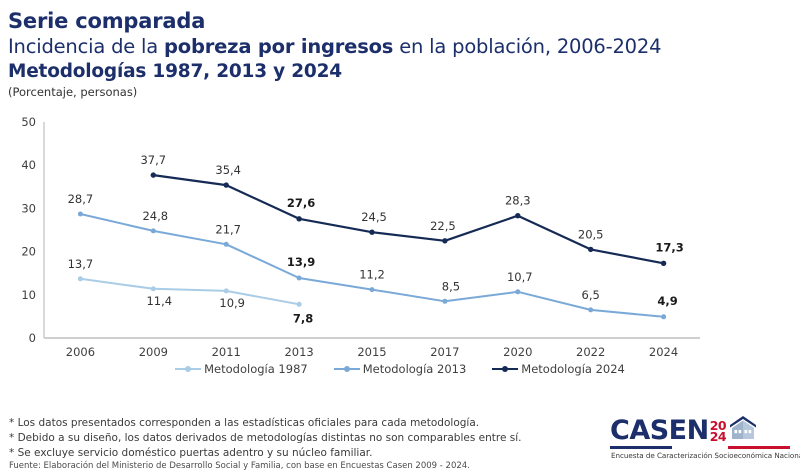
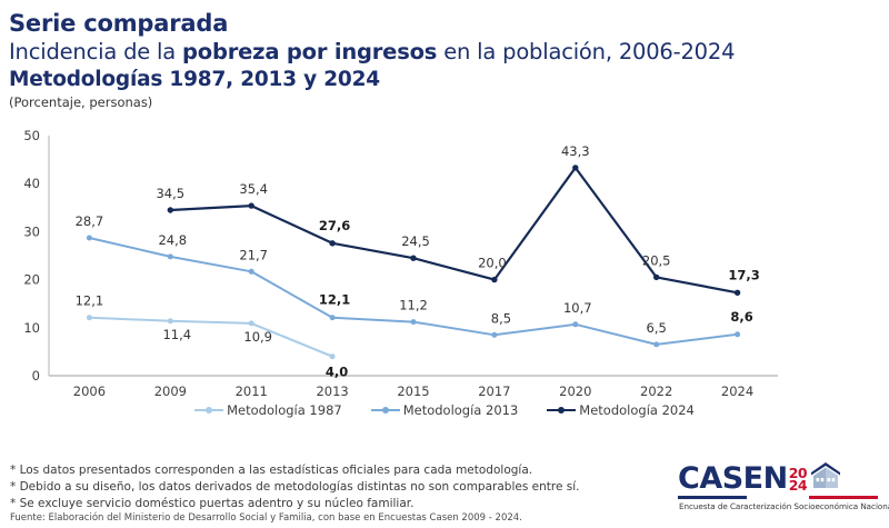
Metodología 1987/2006: 13,7 -> 12,1
Metodología 2024/2009: 37,7 -> 34,5
Metodología 1987/2013: 7,8 -> 4,0
Metodología 2013/2013: 13,9 -> 12,1
Metodología 2024/2017: 22,5 -> 20,0
Metodología 2024/2020: 28,3 -> 43,3
Metodología 2013/2024: 4,9 -> 8,6
